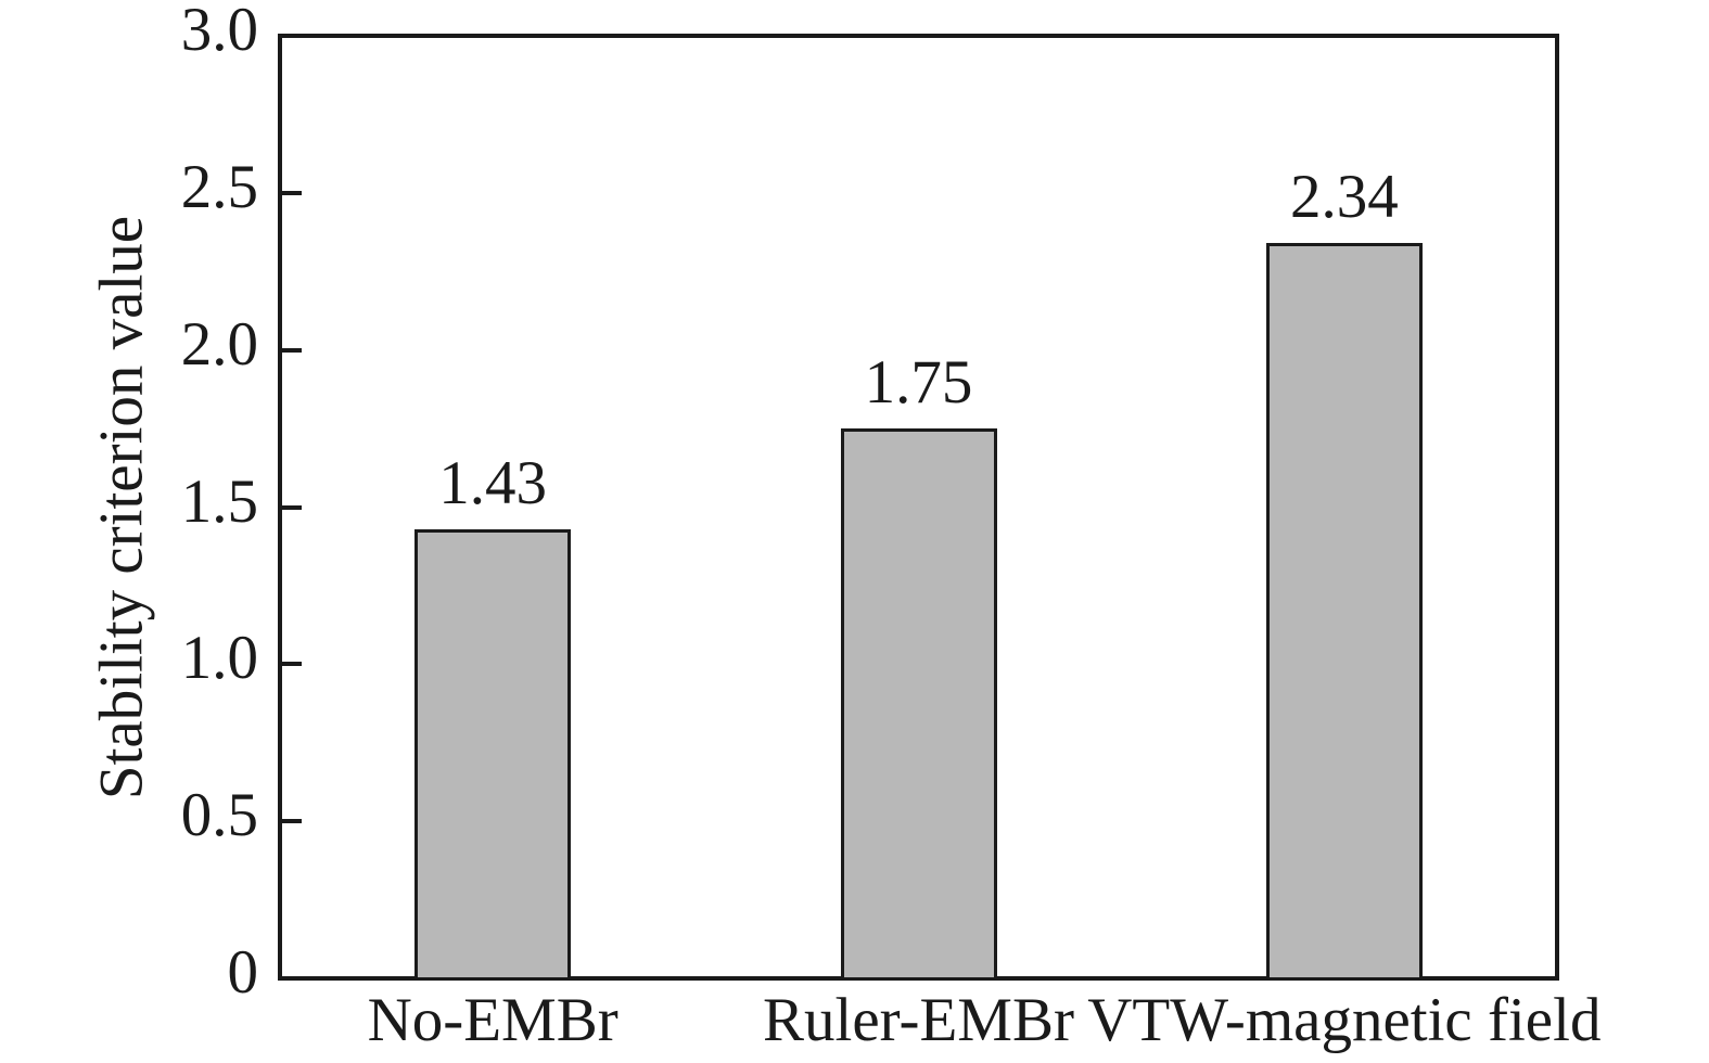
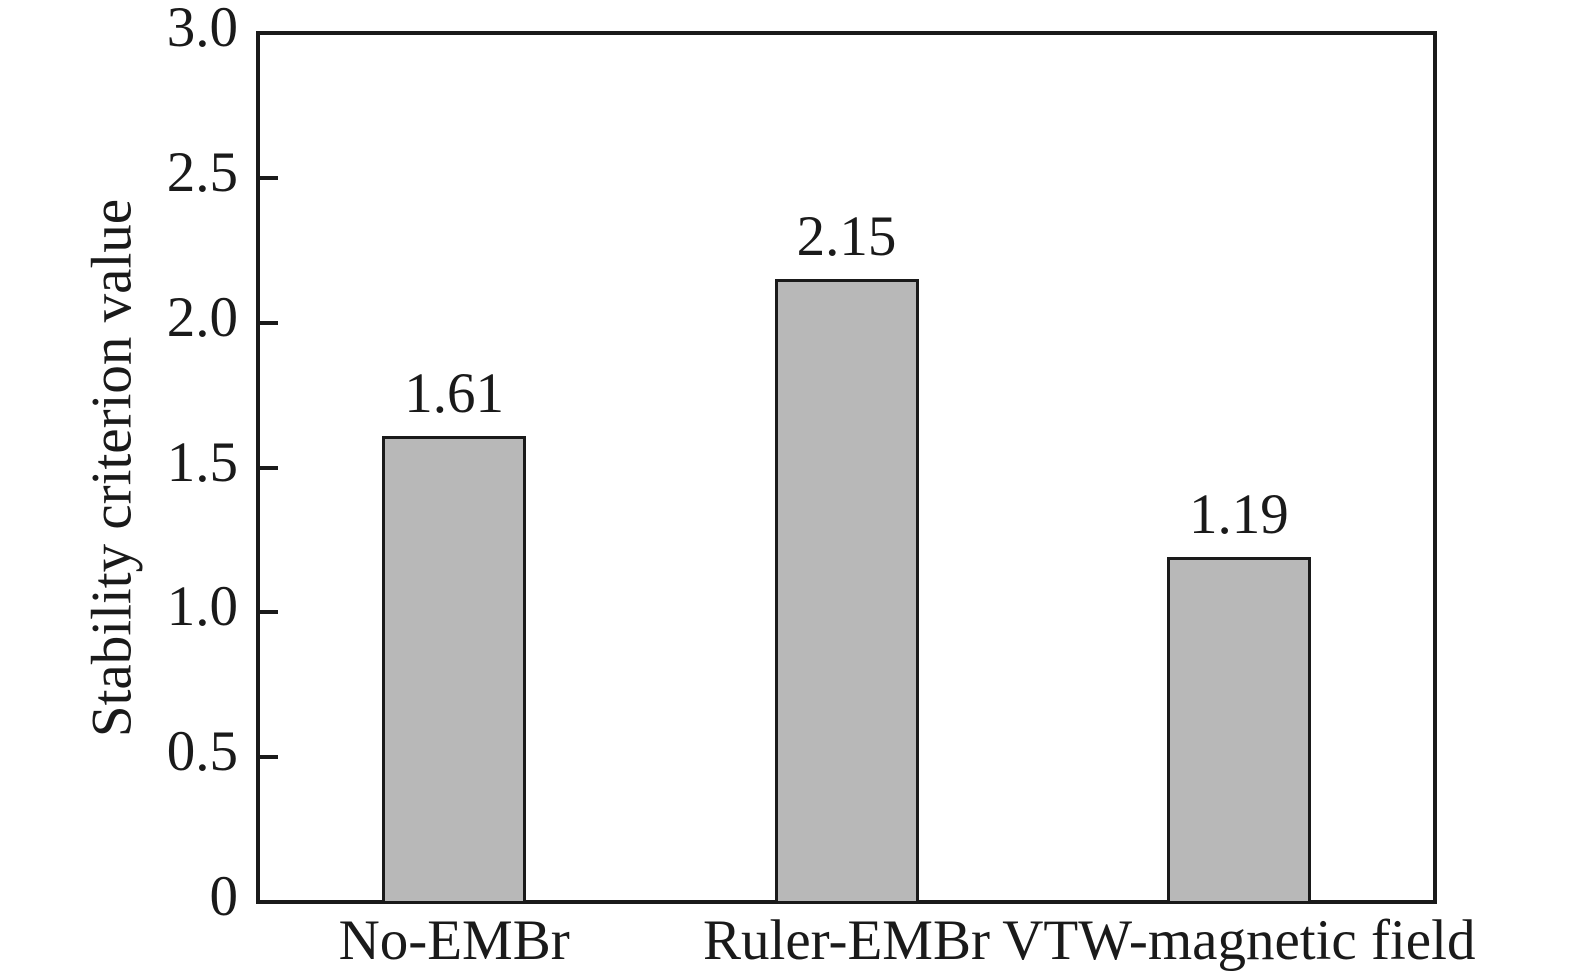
No-EMBr: 1.43 -> 1.61
Ruler-EMBr: 1.75 -> 2.15
VTW-magnetic field: 2.34 -> 1.19
